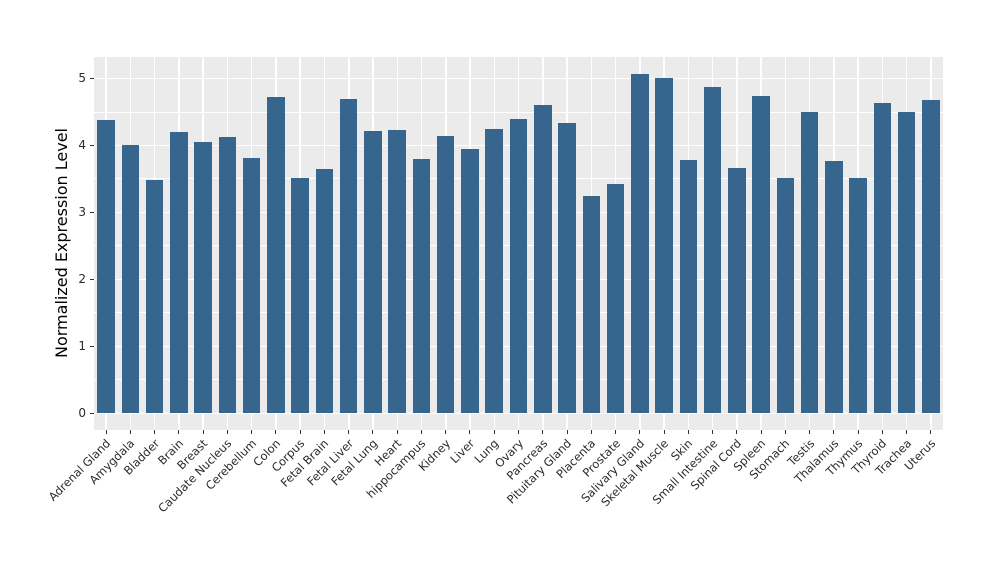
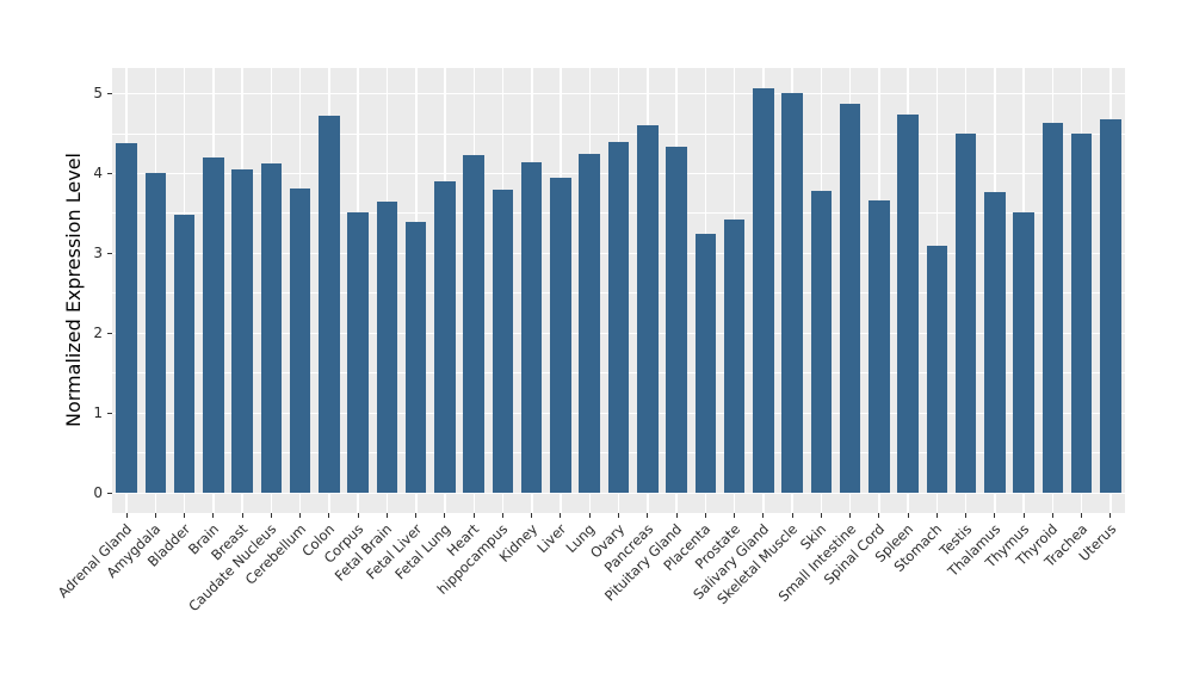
Fetal Liver: 4.7 -> 3.4
Fetal Lung: 4.2 -> 3.9
Stomach: 3.5 -> 3.1
